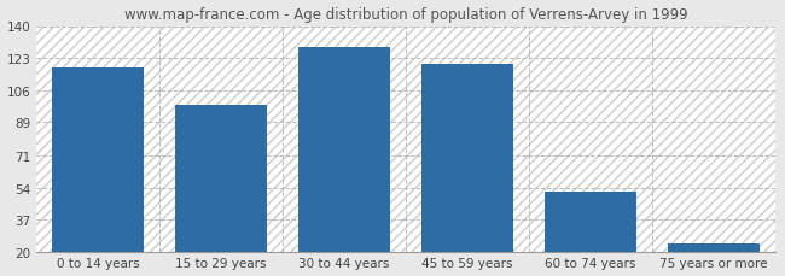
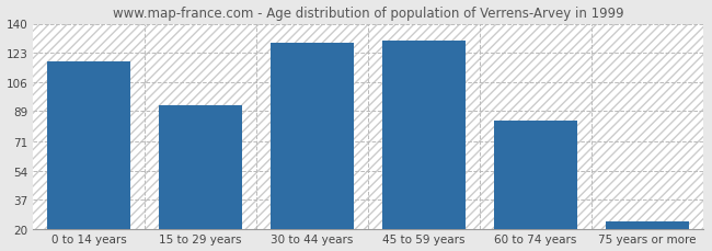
15 to 29 years: 98 -> 92
45 to 59 years: 120 -> 130
60 to 74 years: 52 -> 83
